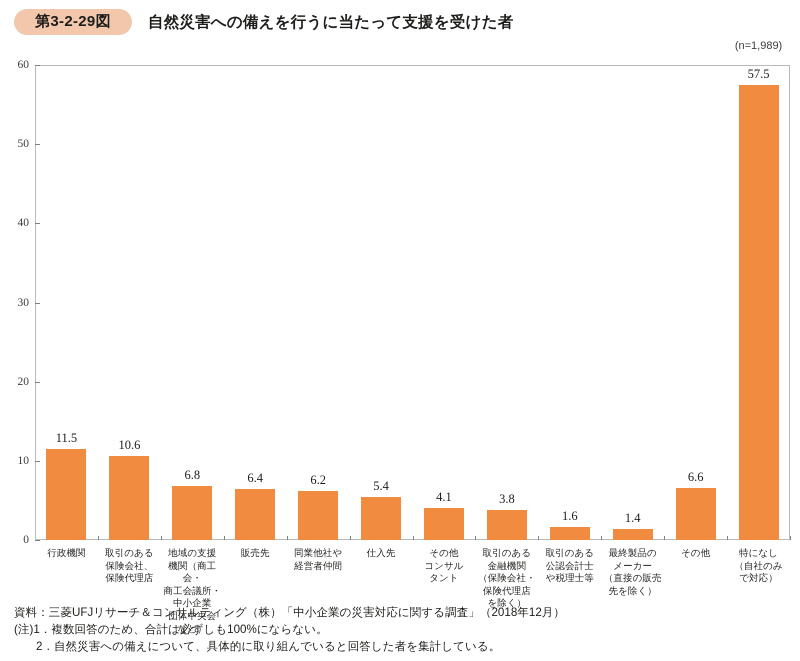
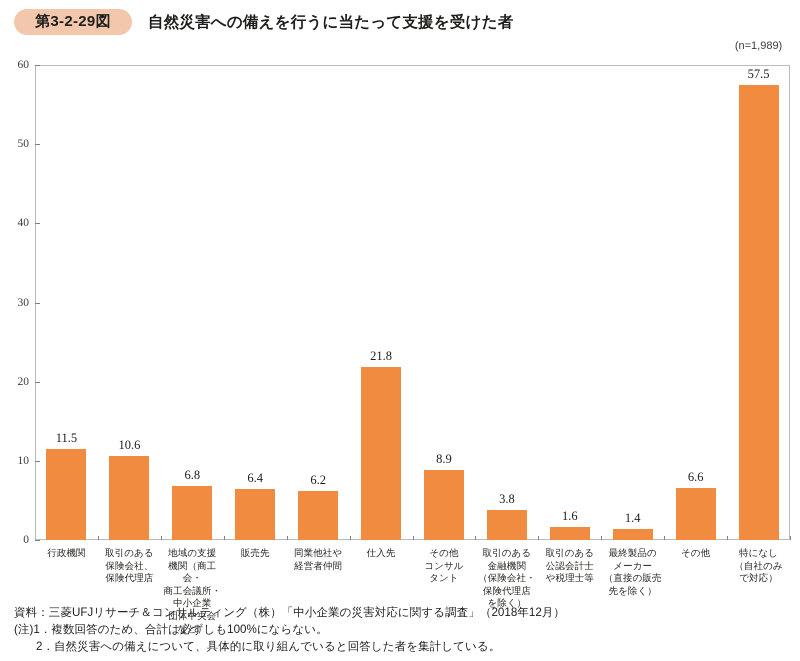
仕入先: 5.4 -> 21.8
その他 コンサル タント: 4.1 -> 8.9
